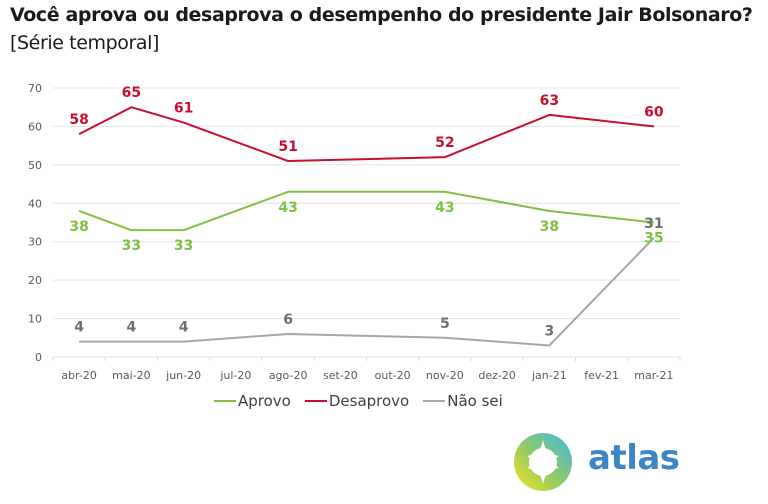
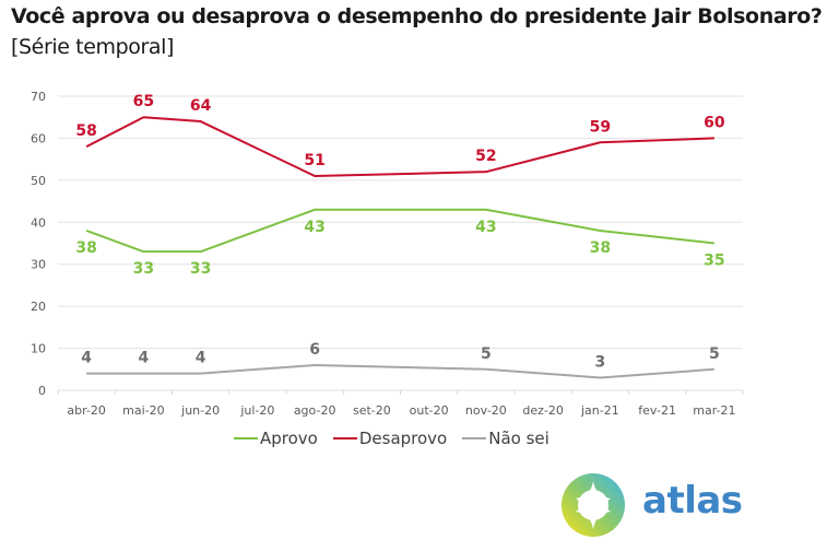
Desaprovo/jun-20: 61 -> 64
Desaprovo/jan-21: 63 -> 59
Não sei/mar-21: 31 -> 5
